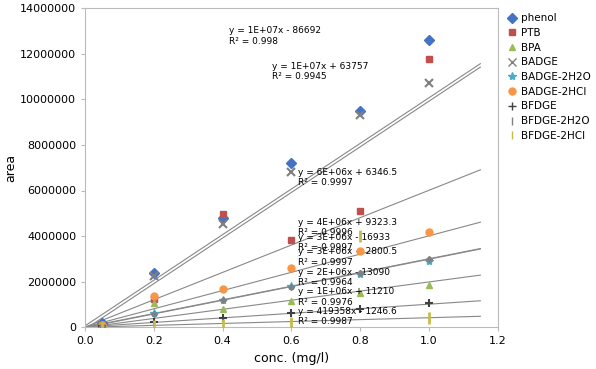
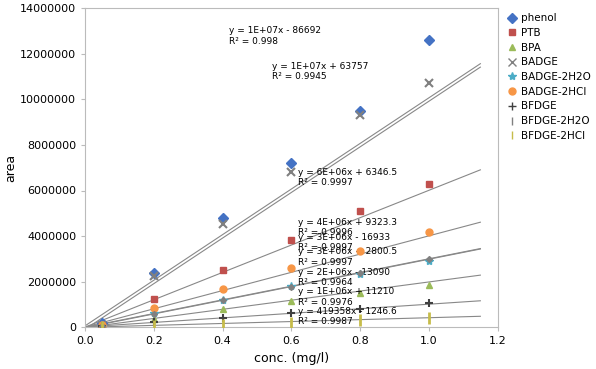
BPA/0.2: 1050000 -> 380000
BADGE-2HCl/0.2: 1350000 -> 850000
PTB/0.4: 4950000 -> 2500000
BFDGE-2HCl/0.8: 4000000 -> 310000
PTB/1.0: 11750000 -> 6300000
